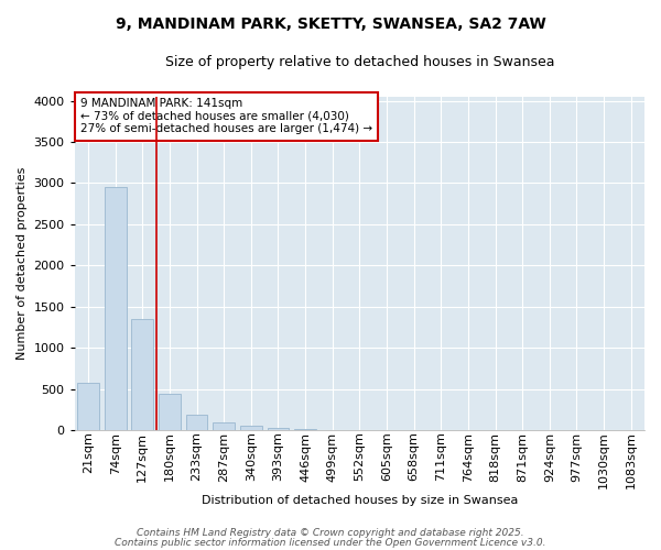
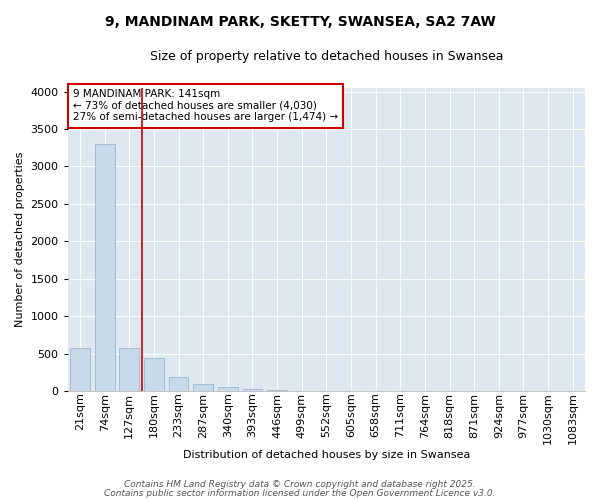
74sqm: 2950 -> 3300
127sqm: 1350 -> 580
